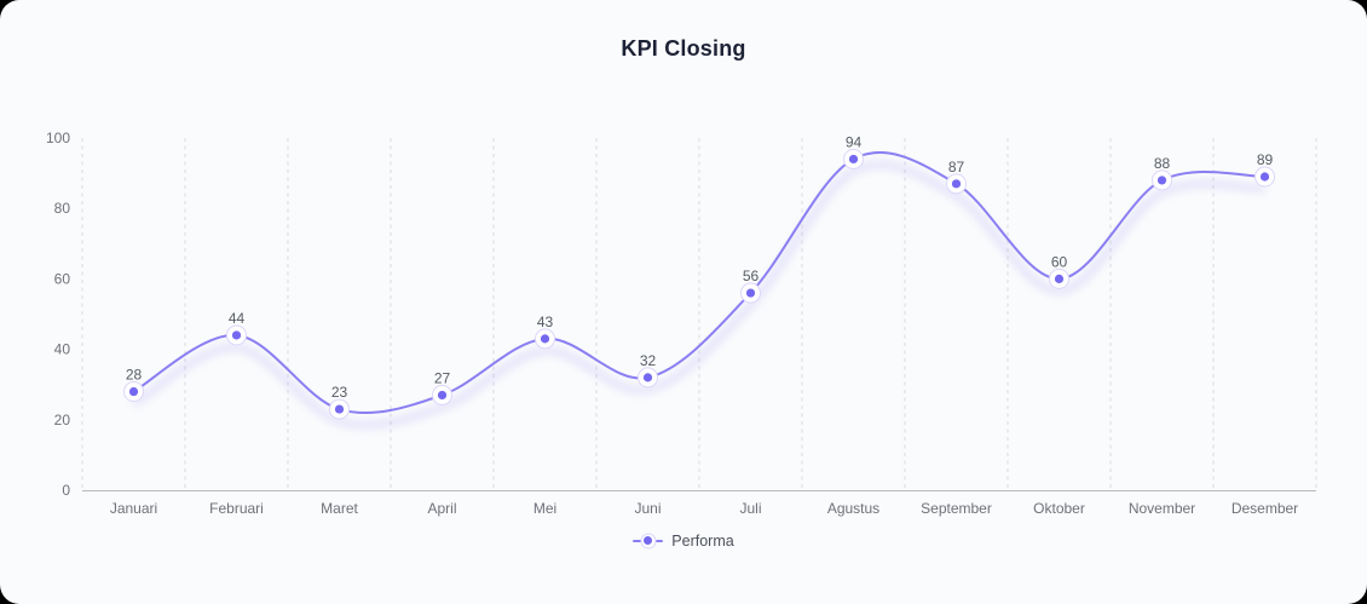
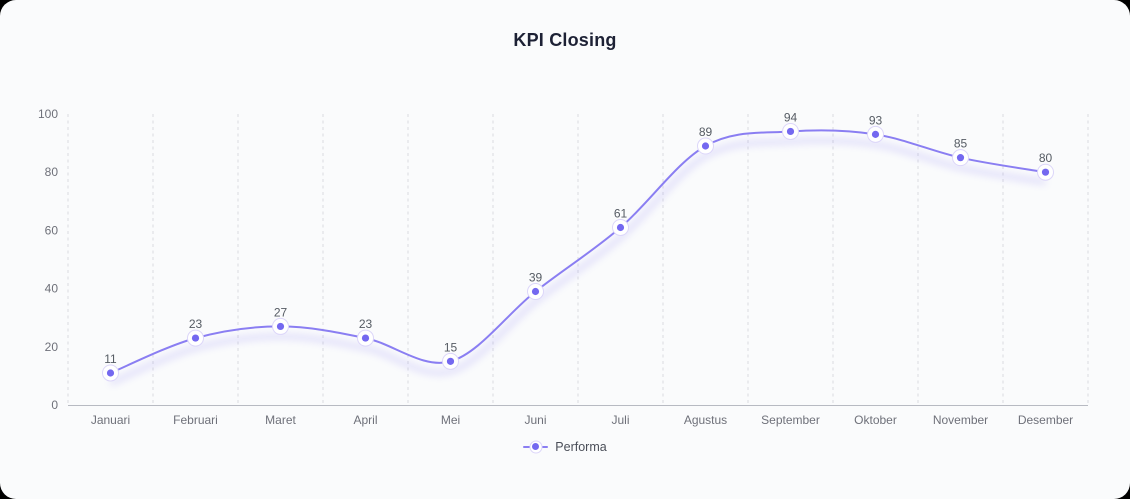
Januari: 28 -> 11
Februari: 44 -> 23
Maret: 23 -> 27
April: 27 -> 23
Mei: 43 -> 15
Juni: 32 -> 39
Juli: 56 -> 61
Agustus: 94 -> 89
September: 87 -> 94
Oktober: 60 -> 93
November: 88 -> 85
Desember: 89 -> 80
